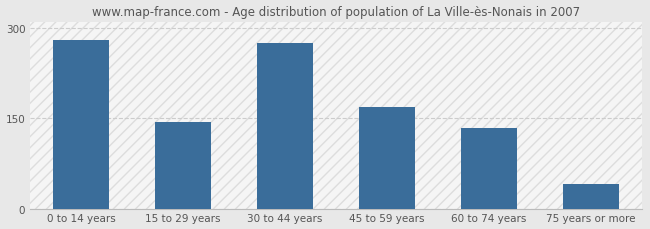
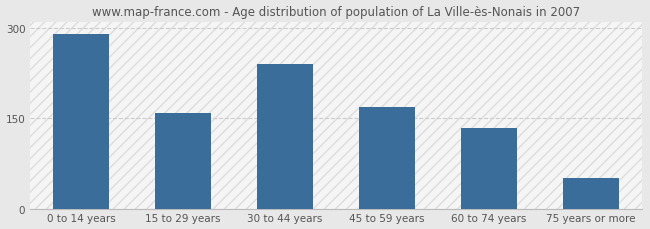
0 to 14 years: 280 -> 290
15 to 29 years: 143 -> 158
30 to 44 years: 275 -> 240
75 years or more: 40 -> 50
